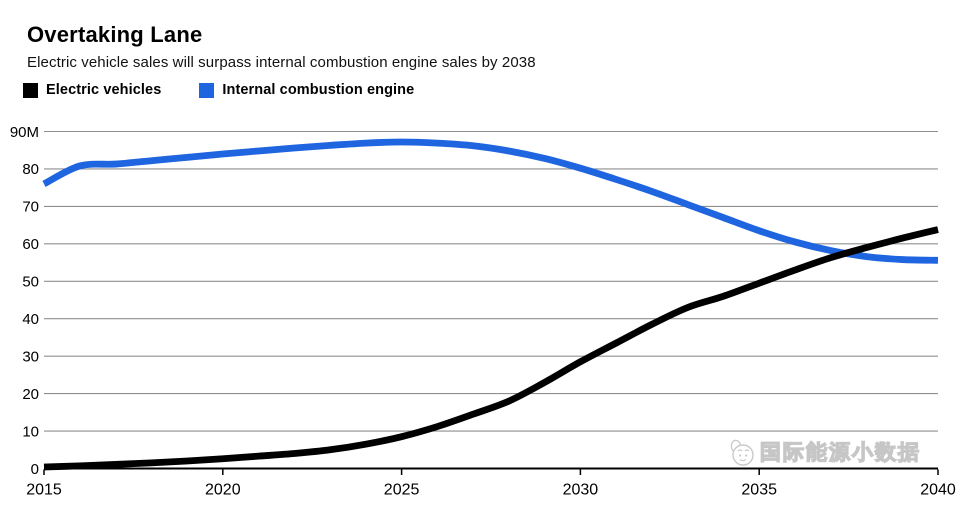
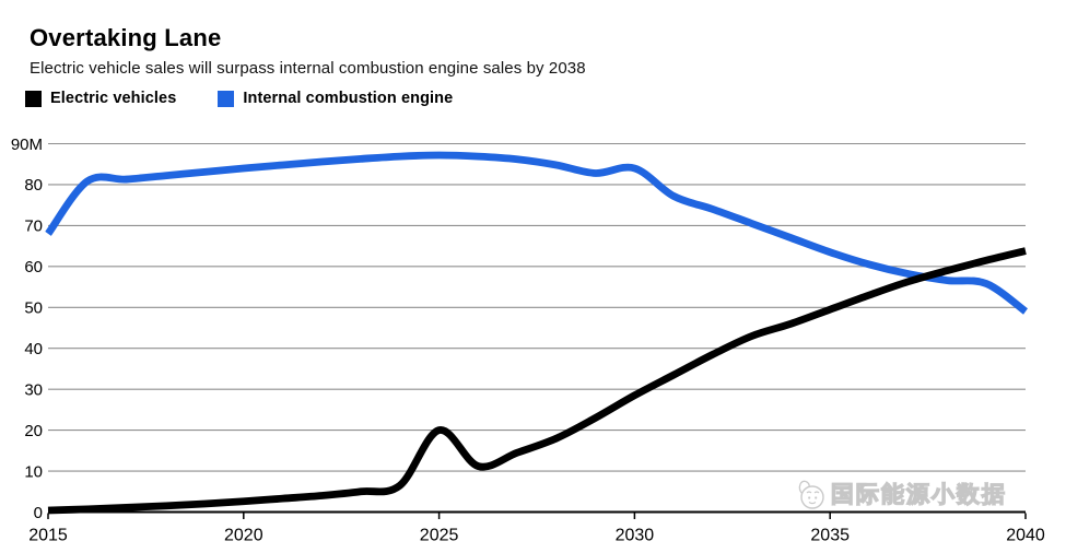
Internal combustion engine/2015: 76M -> 68M
Electric vehicles/2025: 8M -> 20M
Internal combustion engine/2030: 80M -> 84M
Internal combustion engine/2040: 56M -> 49M
